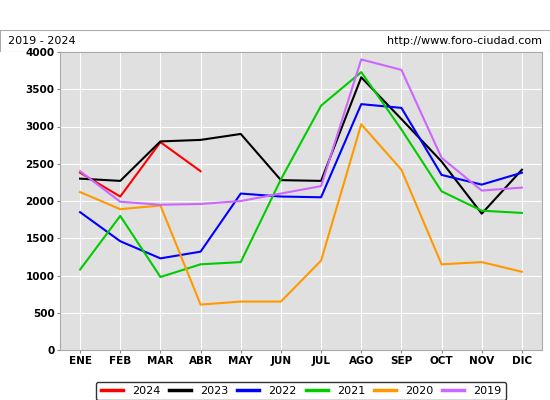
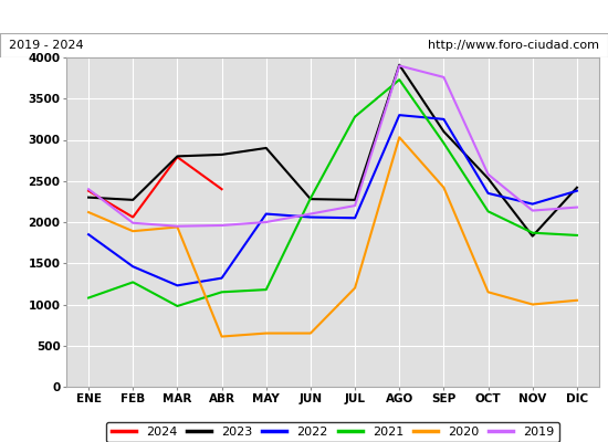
2021/FEB: 1800 -> 1270
2023/AGO: 3660 -> 3910
2020/NOV: 1180 -> 1000
